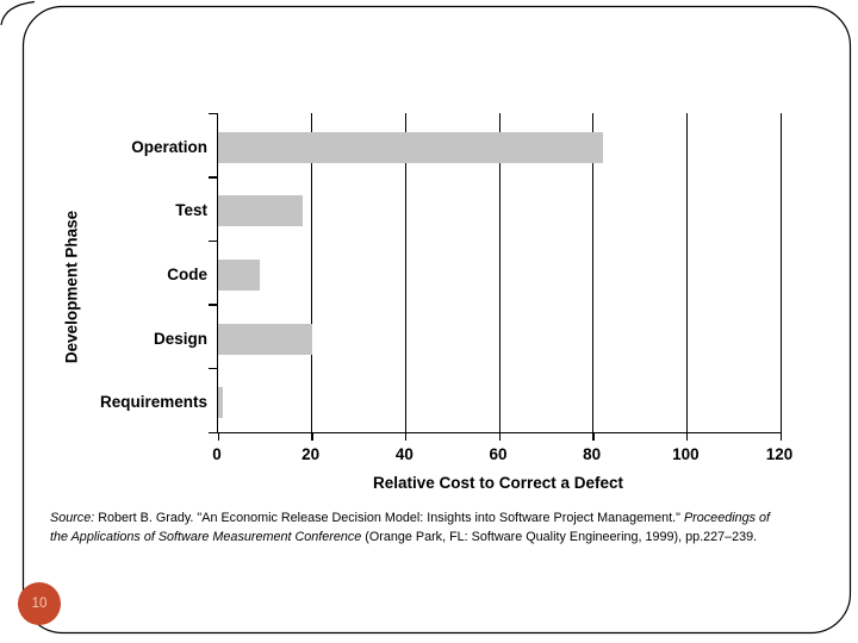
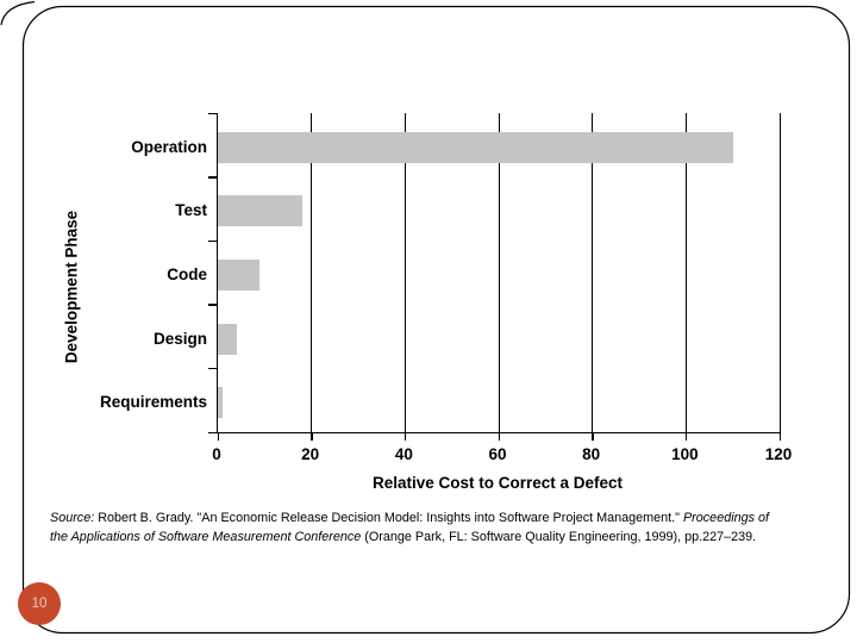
Operation: 82 -> 110
Design: 20 -> 4
